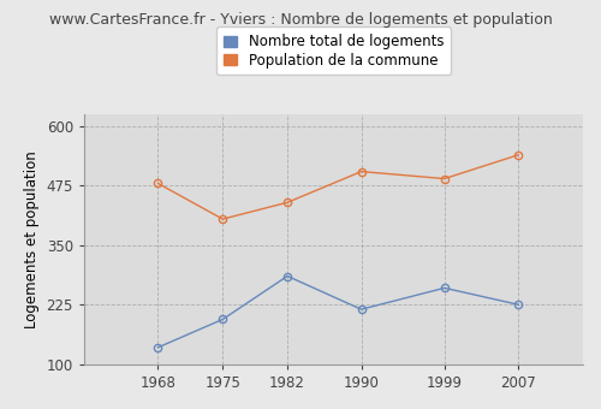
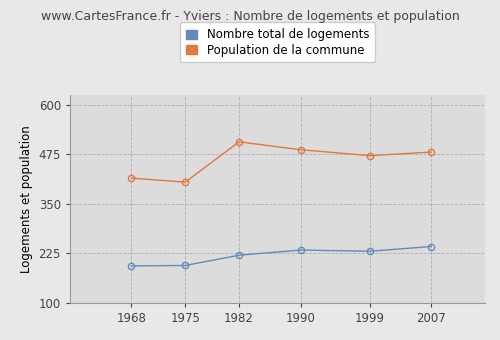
Nombre total de logements/1968: 135 -> 193
Population de la commune/1968: 480 -> 415
Nombre total de logements/1982: 285 -> 220
Population de la commune/1982: 440 -> 507
Nombre total de logements/1990: 215 -> 233
Population de la commune/1990: 505 -> 487
Nombre total de logements/1999: 260 -> 230
Population de la commune/1999: 490 -> 472
Nombre total de logements/2007: 225 -> 242
Population de la commune/2007: 540 -> 481
